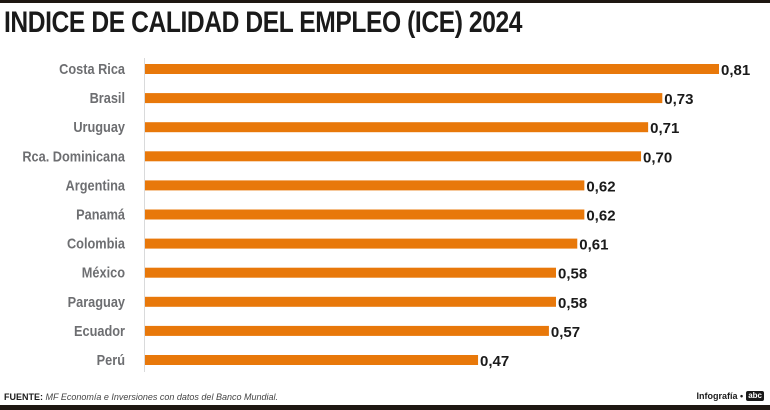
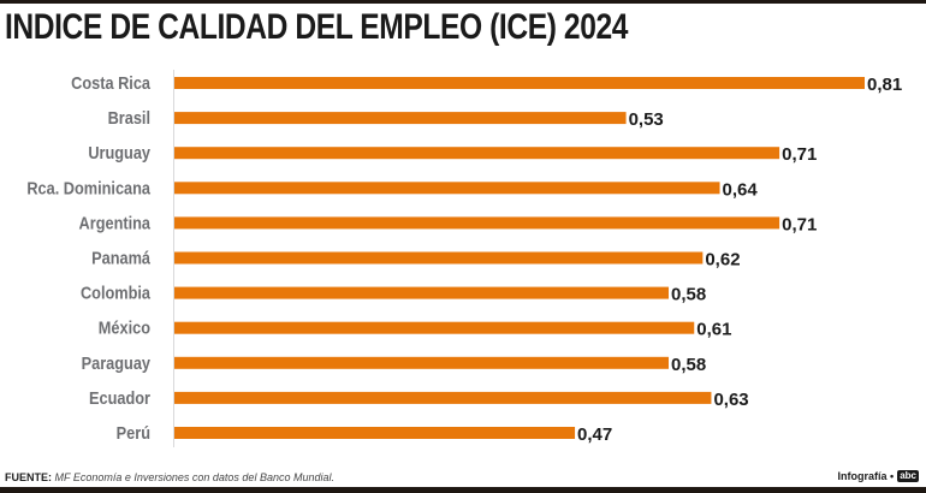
Brasil: 0,73 -> 0,53
Rca. Dominicana: 0,70 -> 0,64
Argentina: 0,62 -> 0,71
Colombia: 0,61 -> 0,58
México: 0,58 -> 0,61
Ecuador: 0,57 -> 0,63
